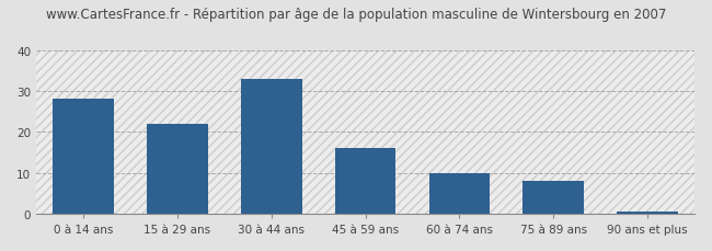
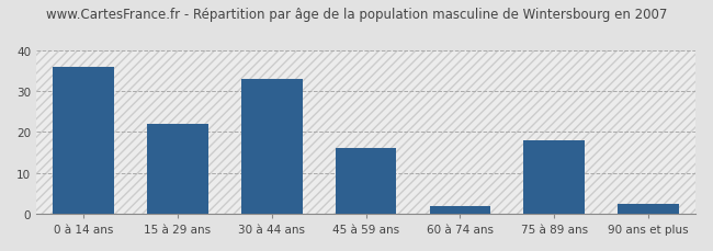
0 à 14 ans: 28.0 -> 36.0
60 à 74 ans: 10.0 -> 2.0
75 à 89 ans: 8.0 -> 18.0
90 ans et plus: 0.4 -> 2.5
